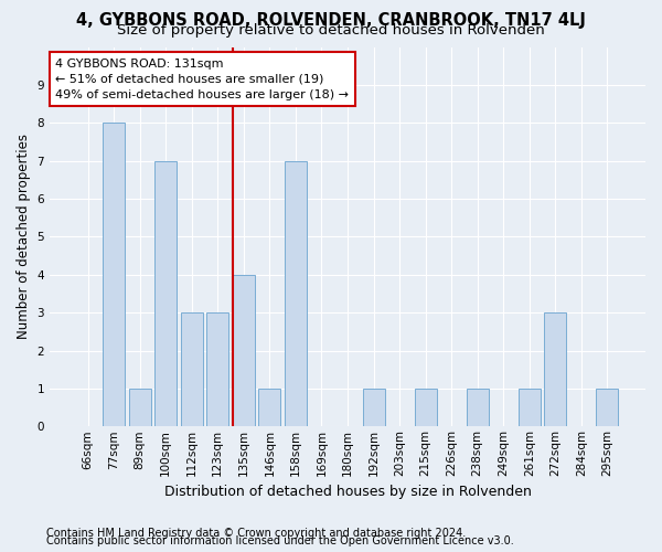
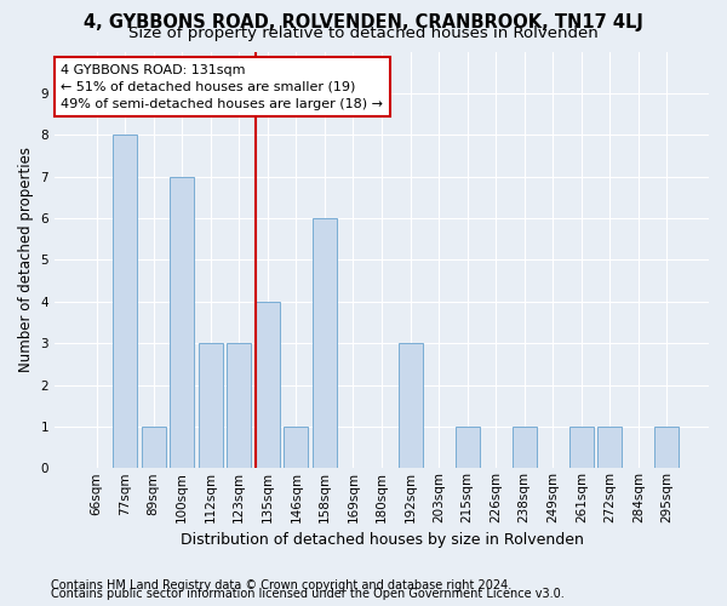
158sqm: 7 -> 6
192sqm: 1 -> 3
272sqm: 3 -> 1
